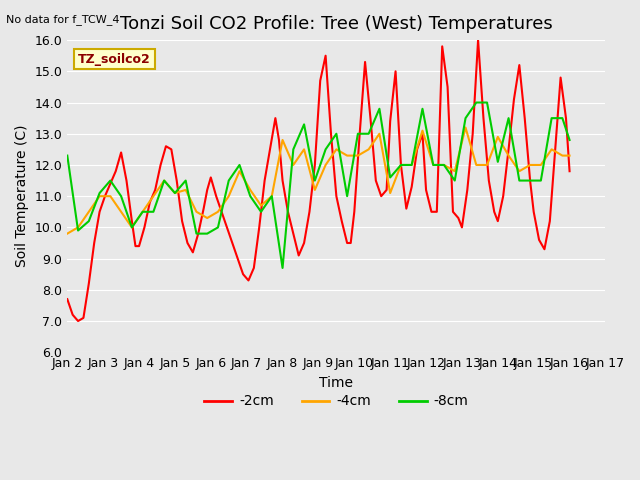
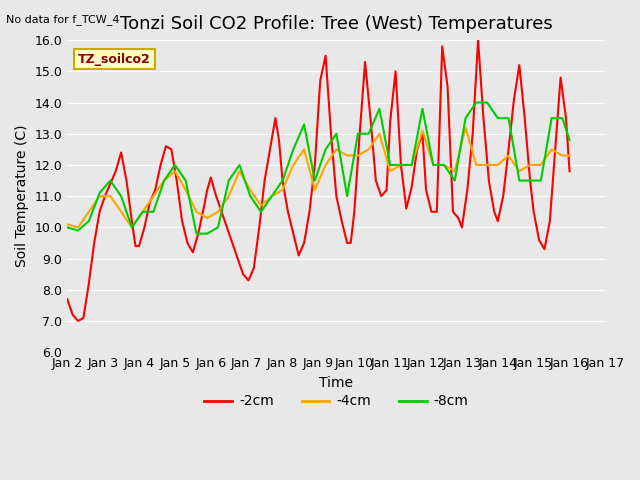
-4cm/Jan 2: 9.8 -> 10.1
-8cm/Jan 2: 12.3 -> 10.0
-4cm/Jan 5: 11.1 -> 11.8
-8cm/Jan 5: 11.1 -> 12.0
-4cm/Jan 8: 12.8 -> 11.2
-8cm/Jan 8: 8.7 -> 11.5
-4cm/Jan 11: 11.1 -> 11.8
-8cm/Jan 11: 11.6 -> 12.0
-4cm/Jan 14: 12.9 -> 12.0
-8cm/Jan 14: 12.1 -> 13.5
